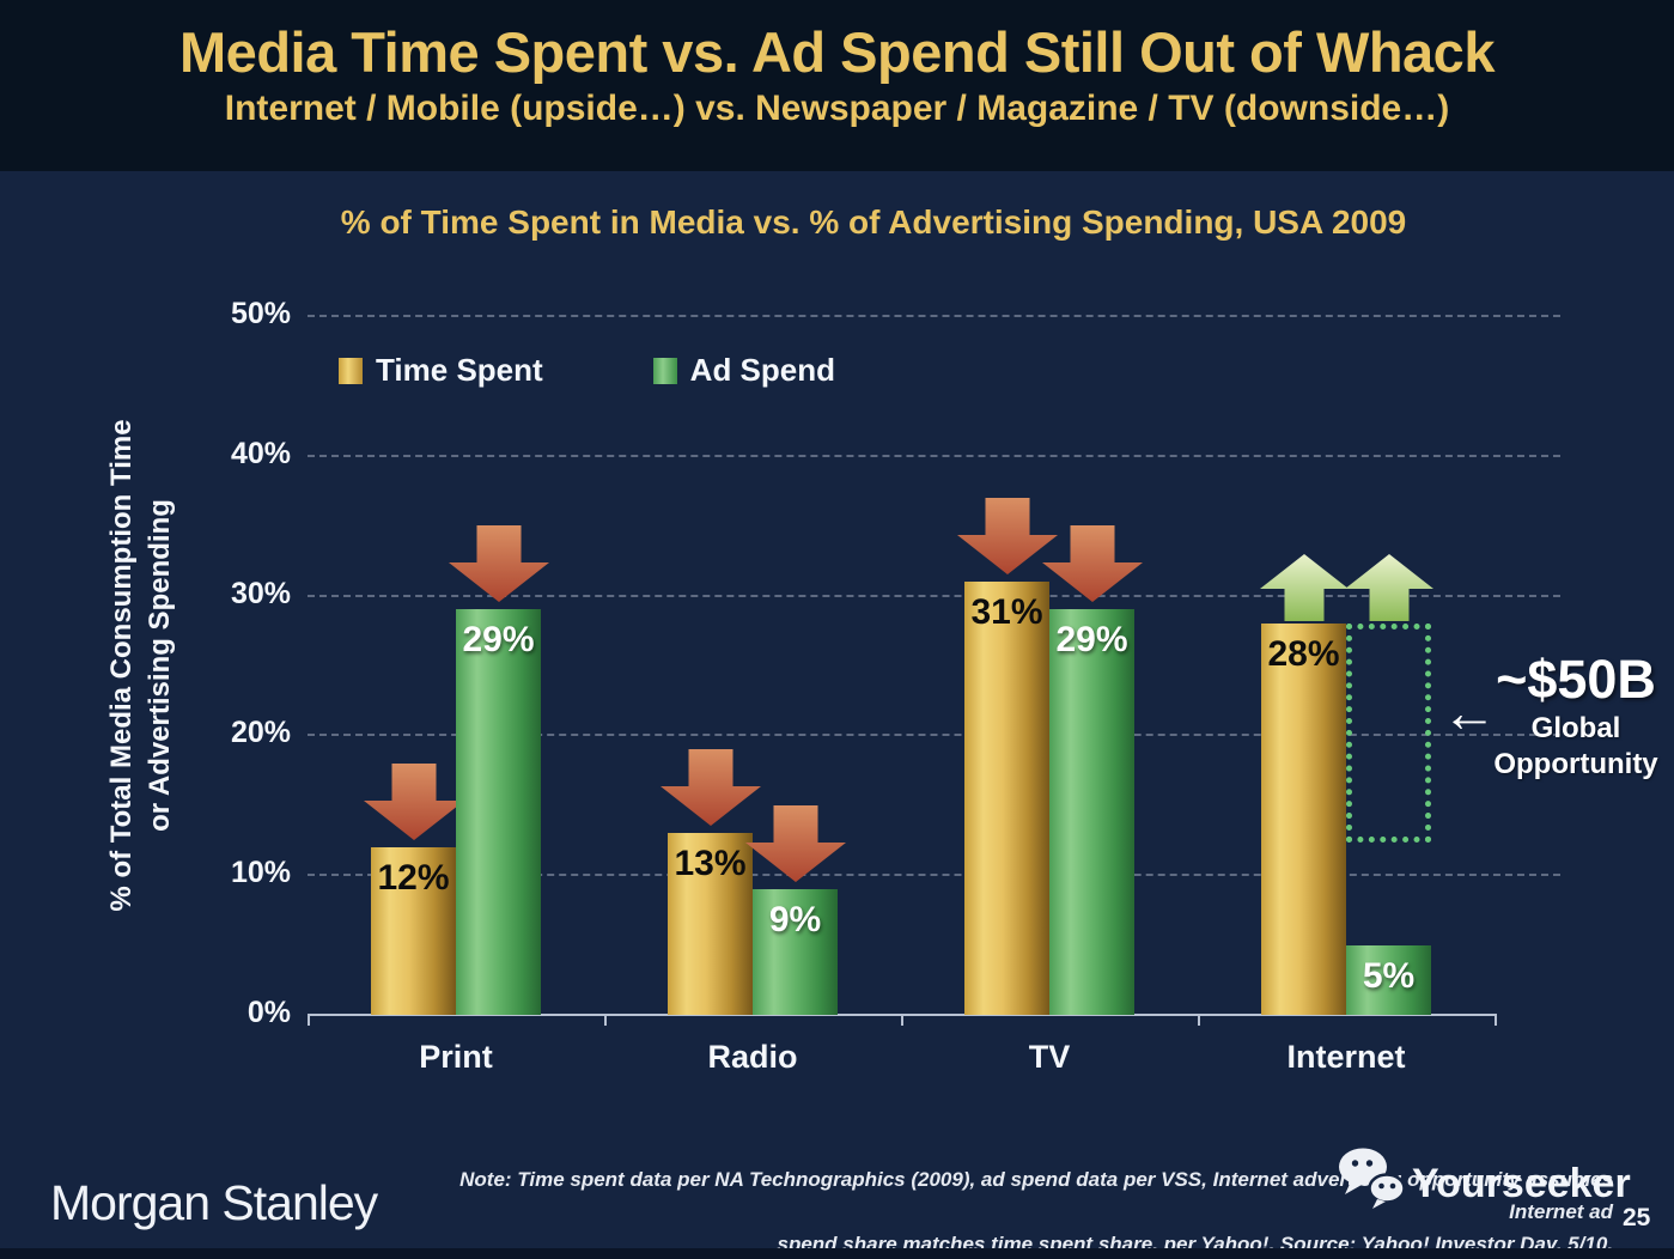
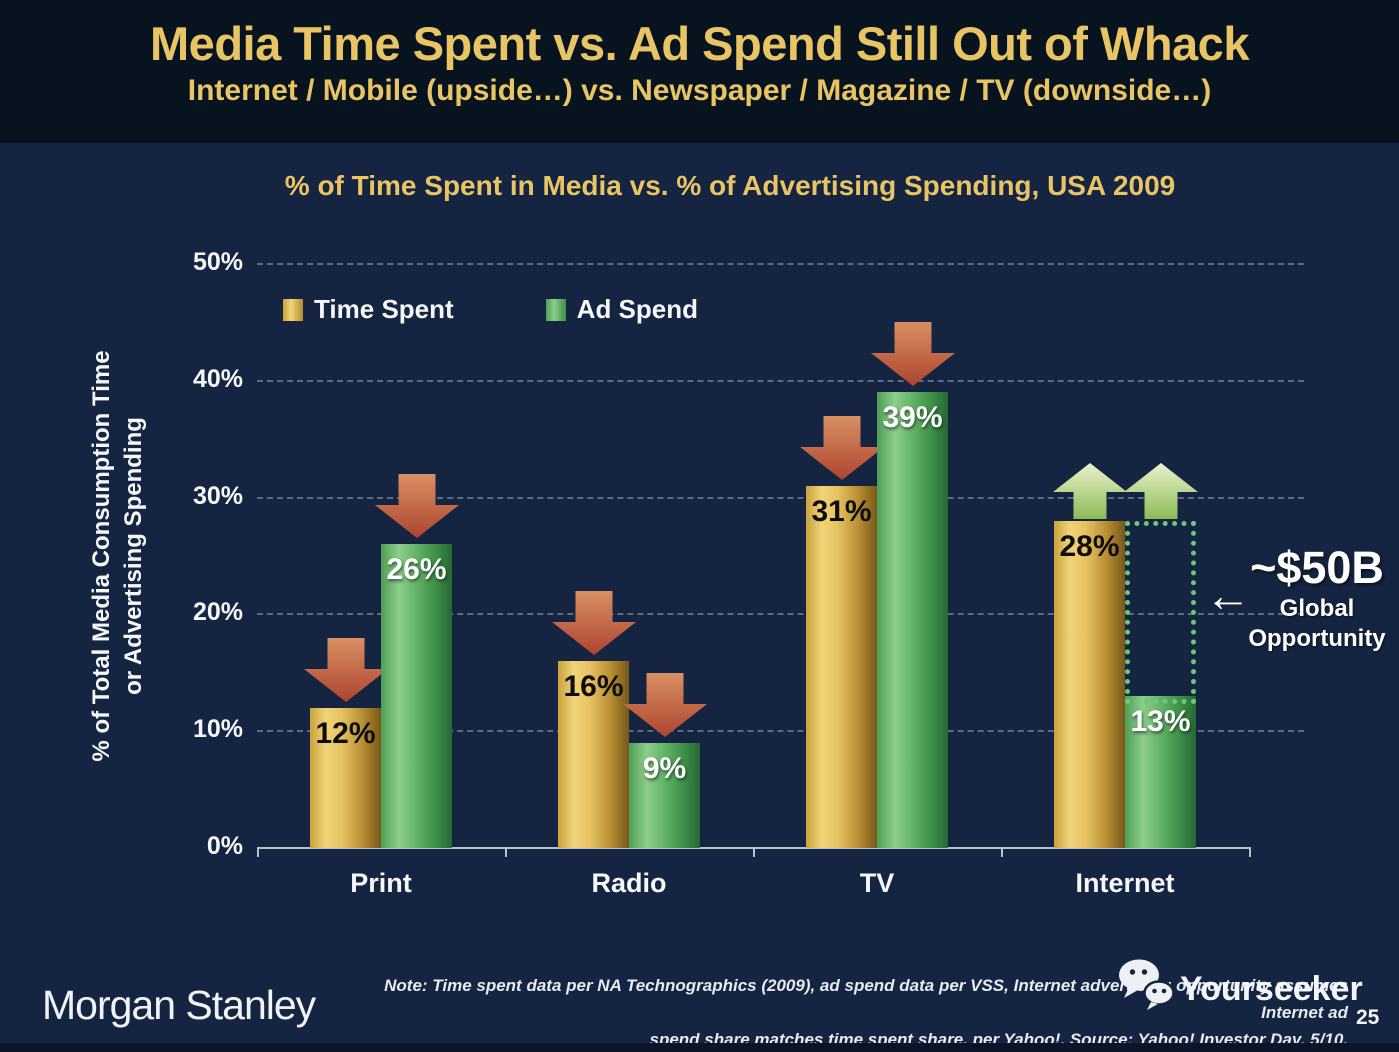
Ad Spend/Print: 29% -> 26%
Time Spent/Radio: 13% -> 16%
Ad Spend/TV: 29% -> 39%
Ad Spend/Internet: 5% -> 13%
